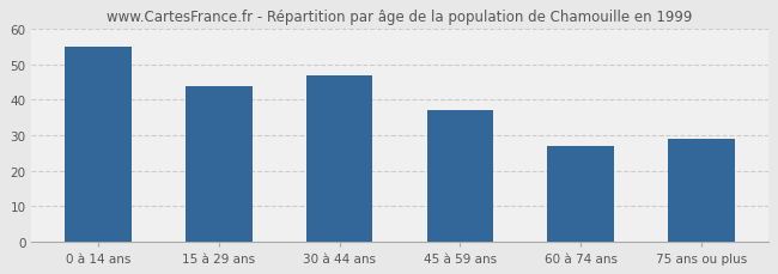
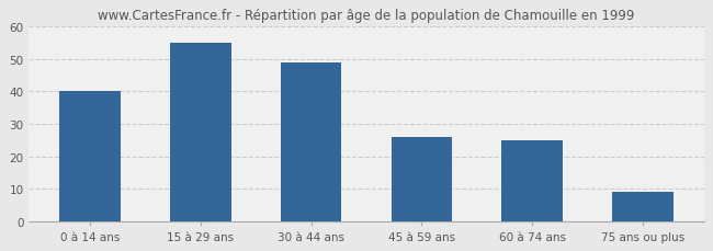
0 à 14 ans: 55 -> 40
15 à 29 ans: 44 -> 55
30 à 44 ans: 47 -> 49
45 à 59 ans: 37 -> 26
60 à 74 ans: 27 -> 25
75 ans ou plus: 29 -> 9
